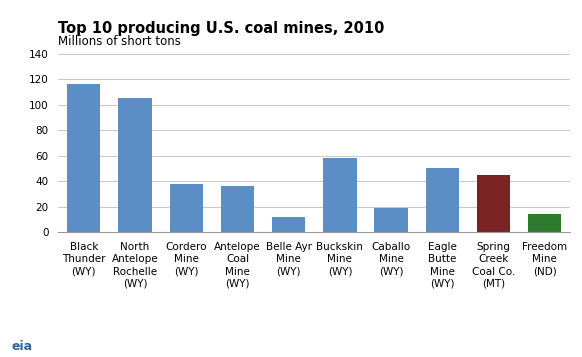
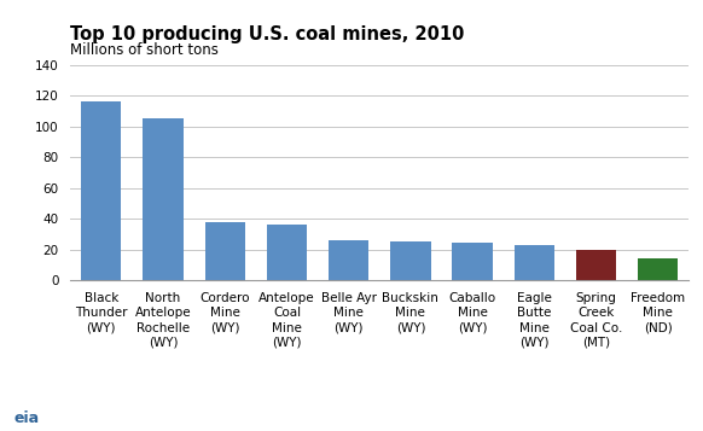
Belle Ayr Mine (WY): 12 -> 26
Buckskin Mine (WY): 58 -> 26
Caballo Mine (WY): 19 -> 24
Eagle Butte Mine (WY): 50 -> 23
Spring Creek Coal Co. (MT): 45 -> 20
